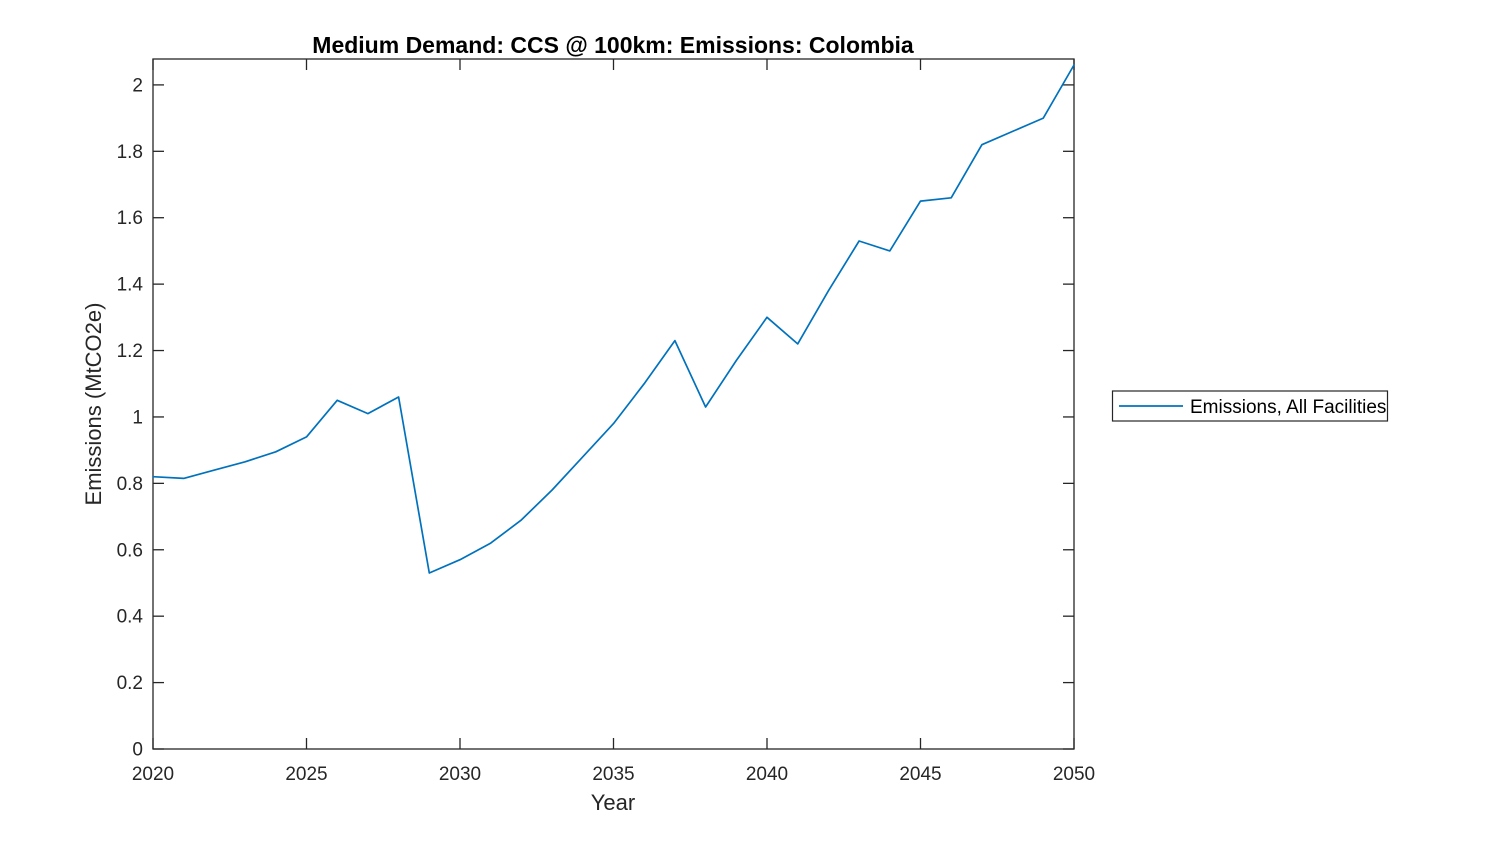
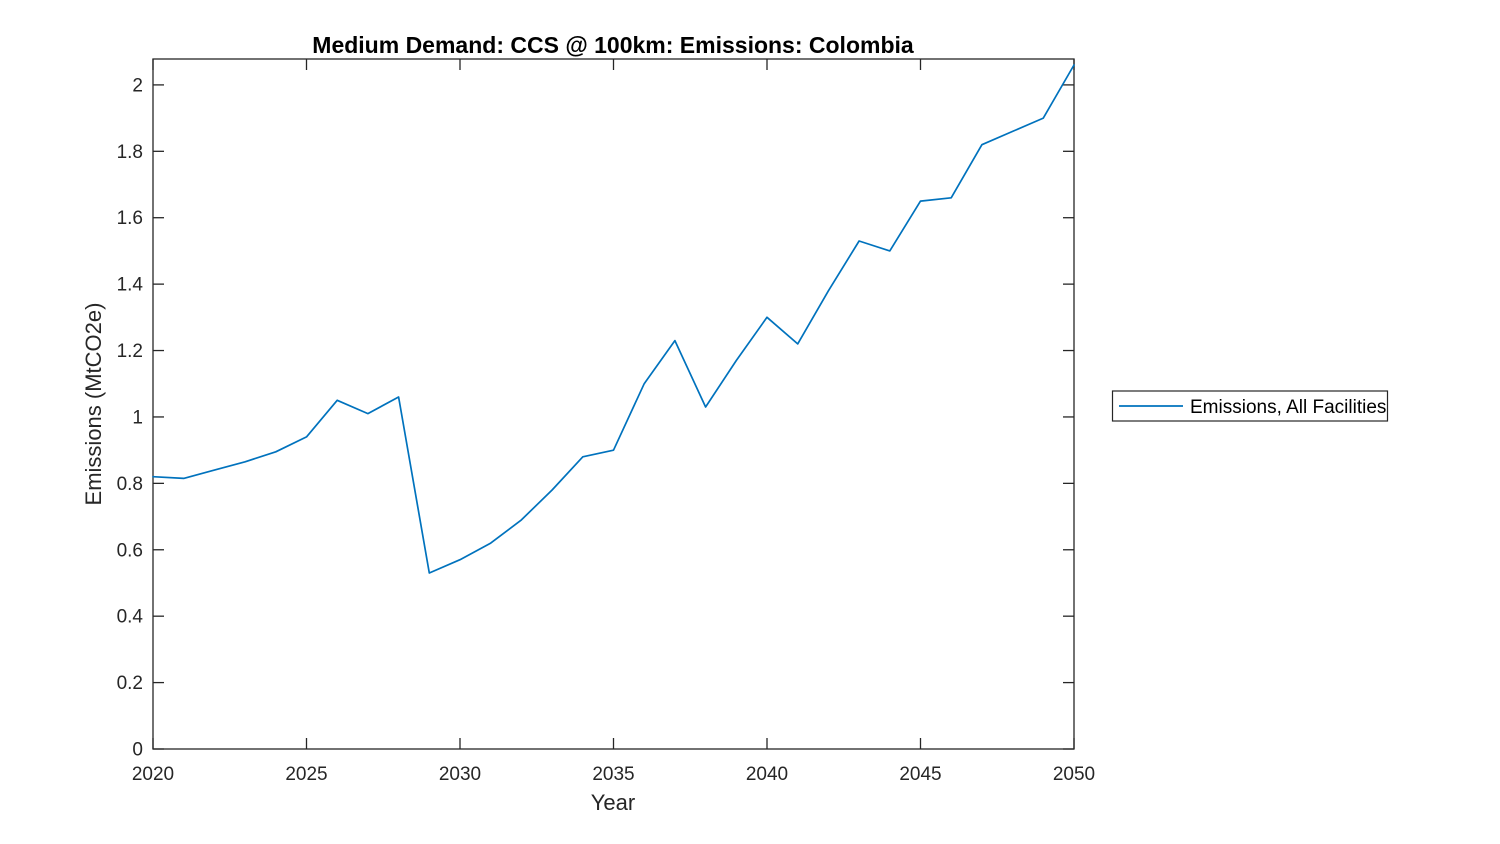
2035: 0.98 -> 0.90
